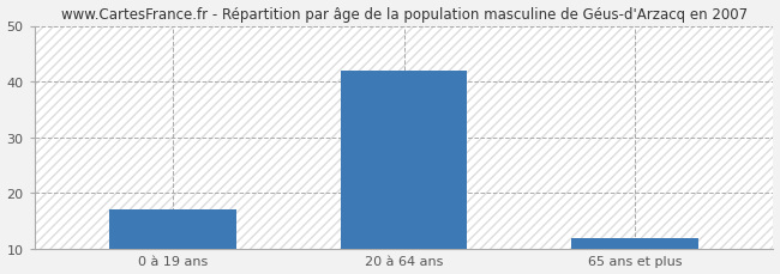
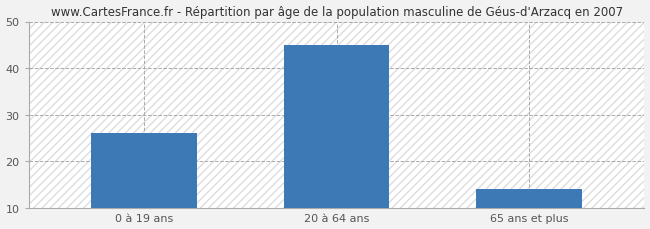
0 à 19 ans: 17 -> 26
20 à 64 ans: 42 -> 45
65 ans et plus: 12 -> 14
